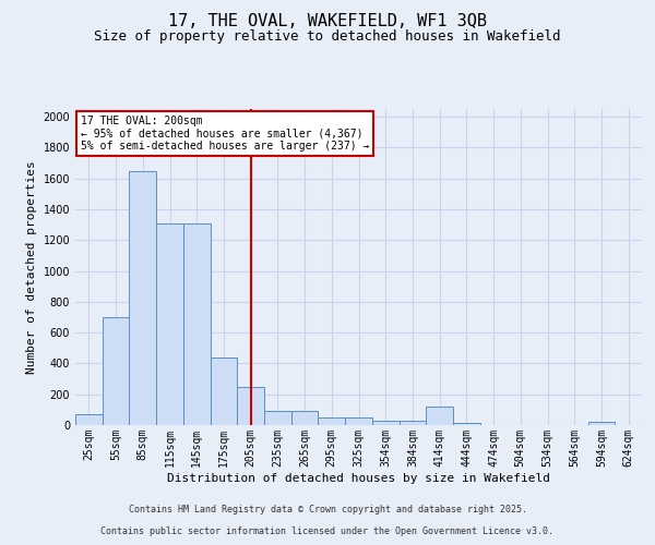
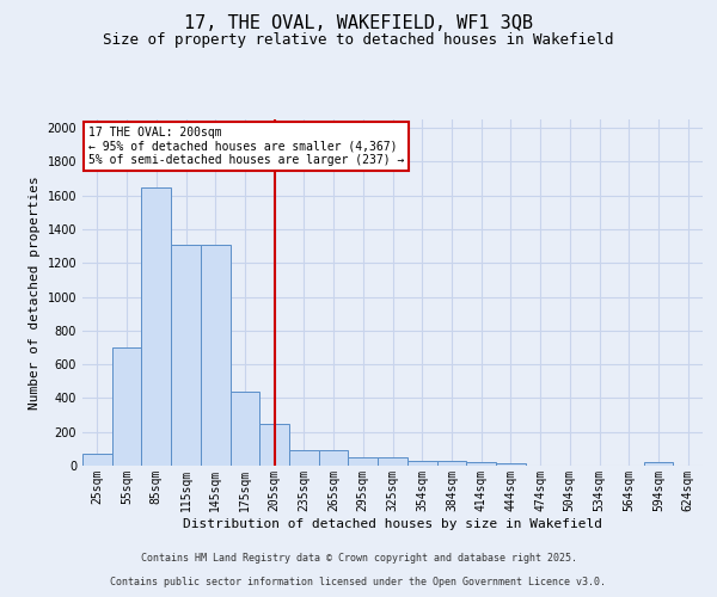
414sqm: 120 -> 20
